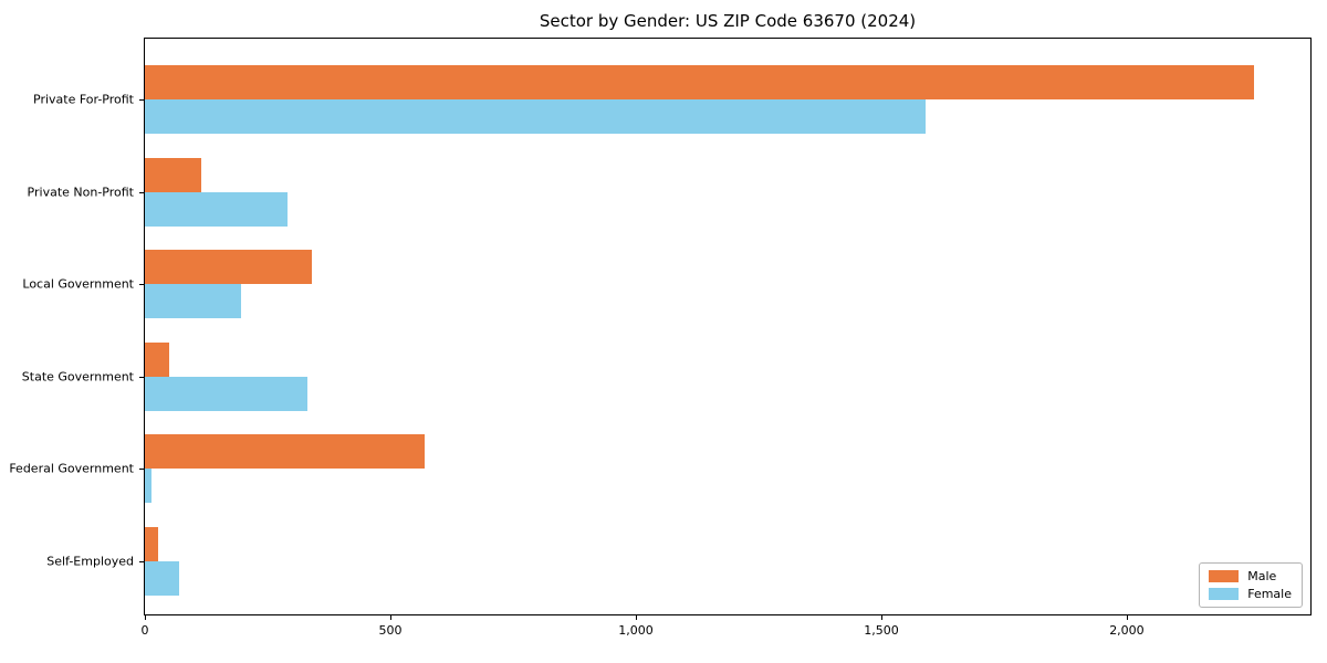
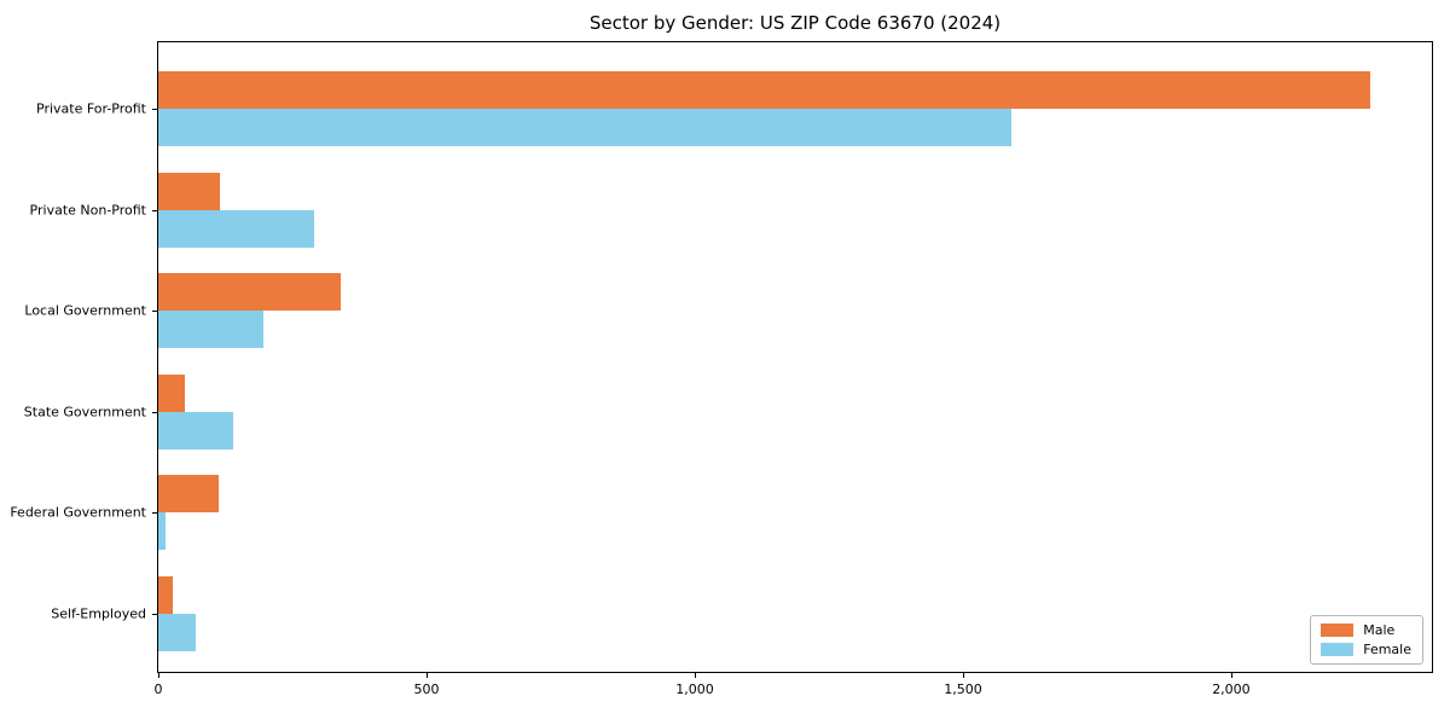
Female/State Government: 330 -> 140
Male/Federal Government: 570 -> 110
